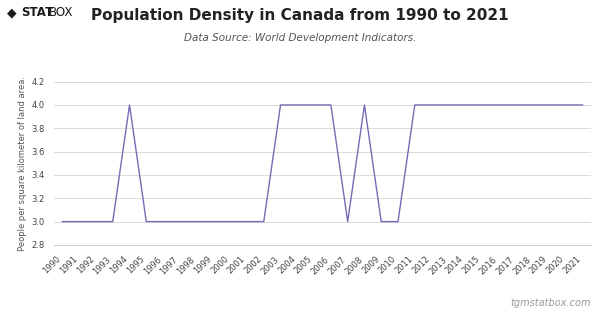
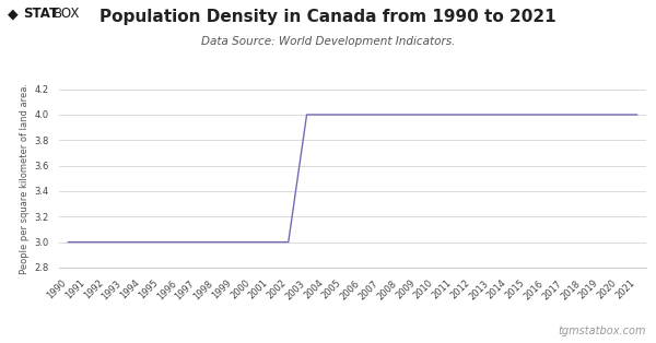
1994: 4 -> 3
2007: 3 -> 4
2009: 3 -> 4
2010: 3 -> 4
